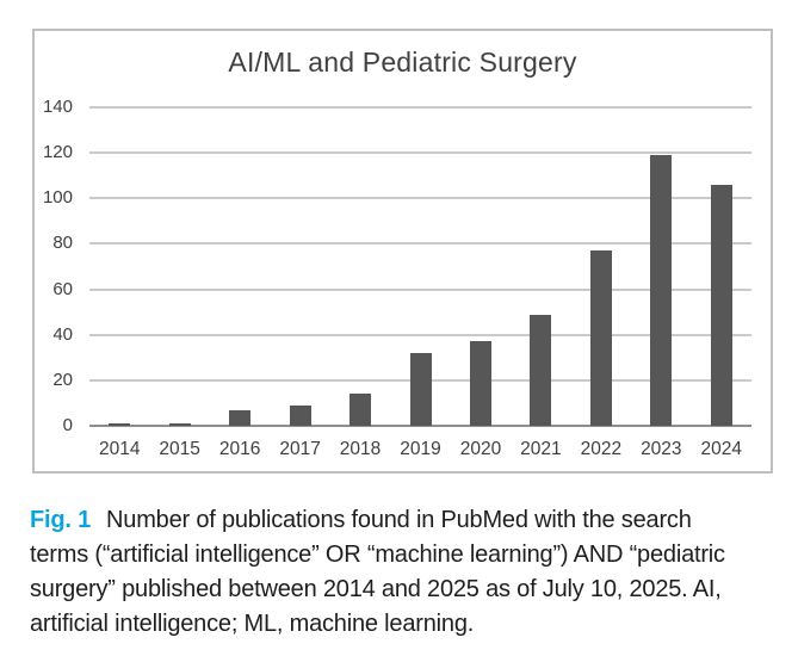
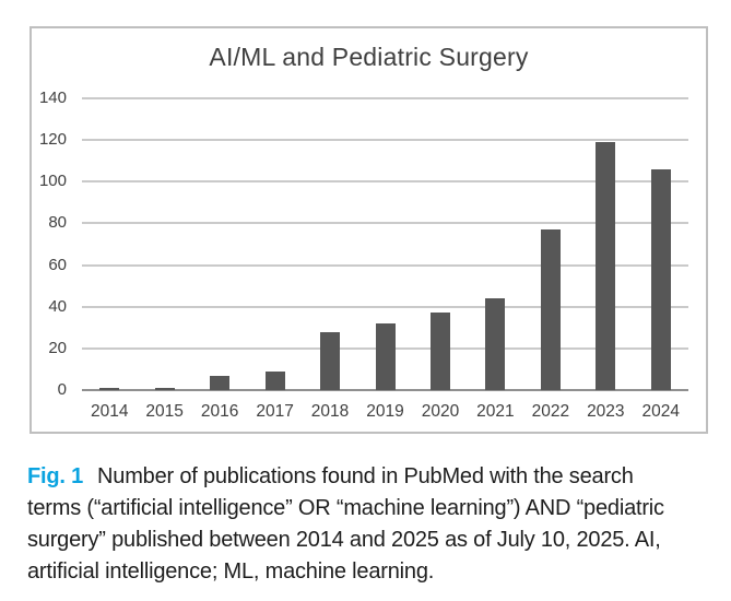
2018: 14 -> 28
2021: 49 -> 44
